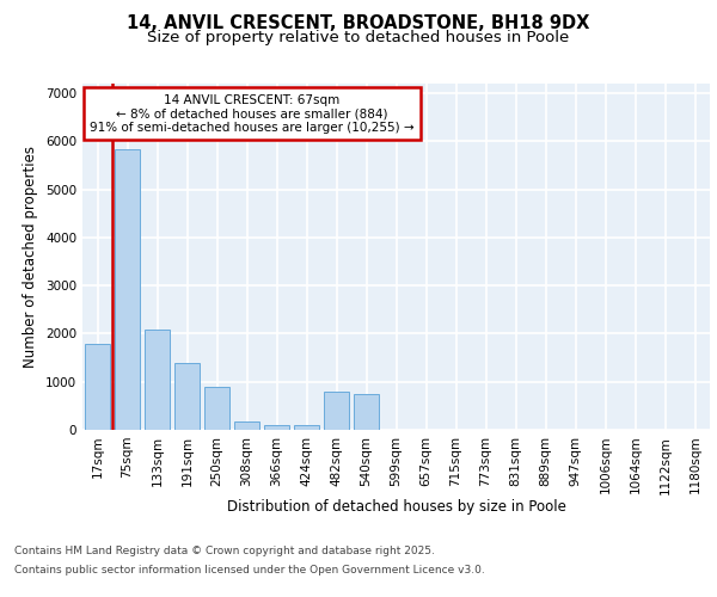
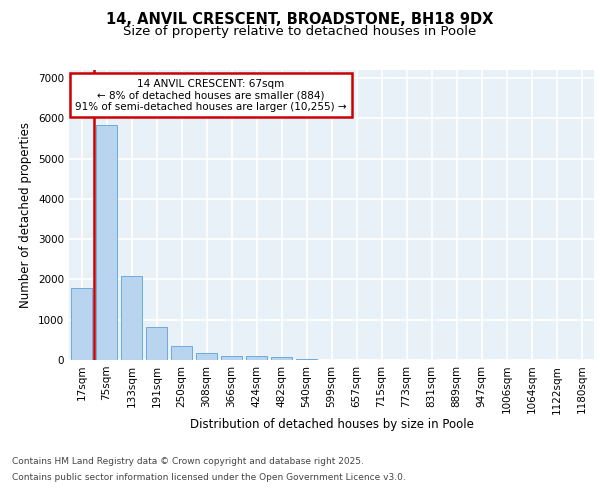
191sqm: 1400 -> 820
250sqm: 900 -> 340
482sqm: 800 -> 60
540sqm: 750 -> 20
